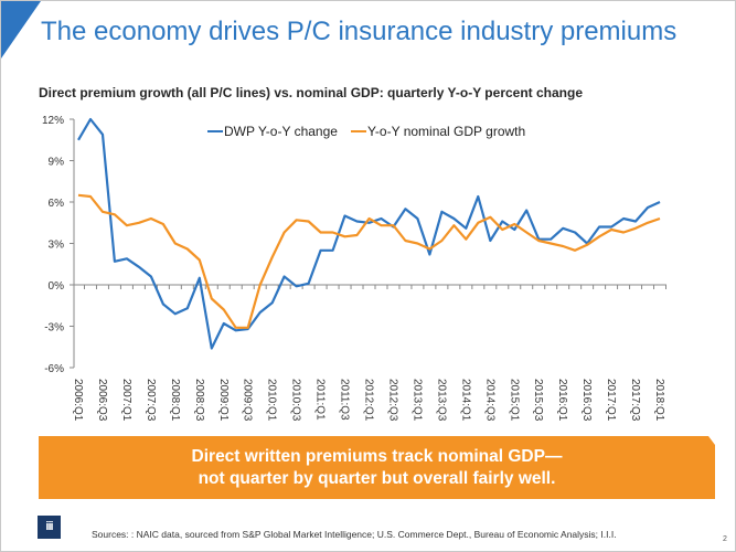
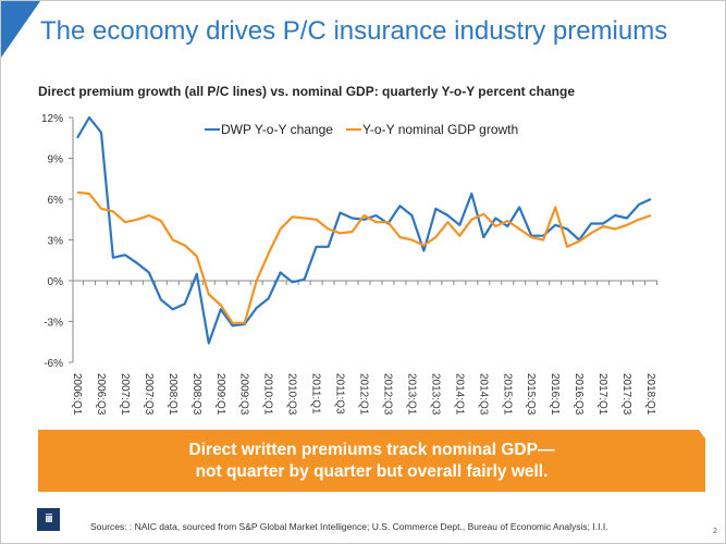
DWP Y-o-Y change/2009:Q1: -2.8% -> -2.1%
Y-o-Y nominal GDP growth/2011:Q1: 3.8% -> 4.5%
Y-o-Y nominal GDP growth/2016:Q1: 2.8% -> 5.4%
